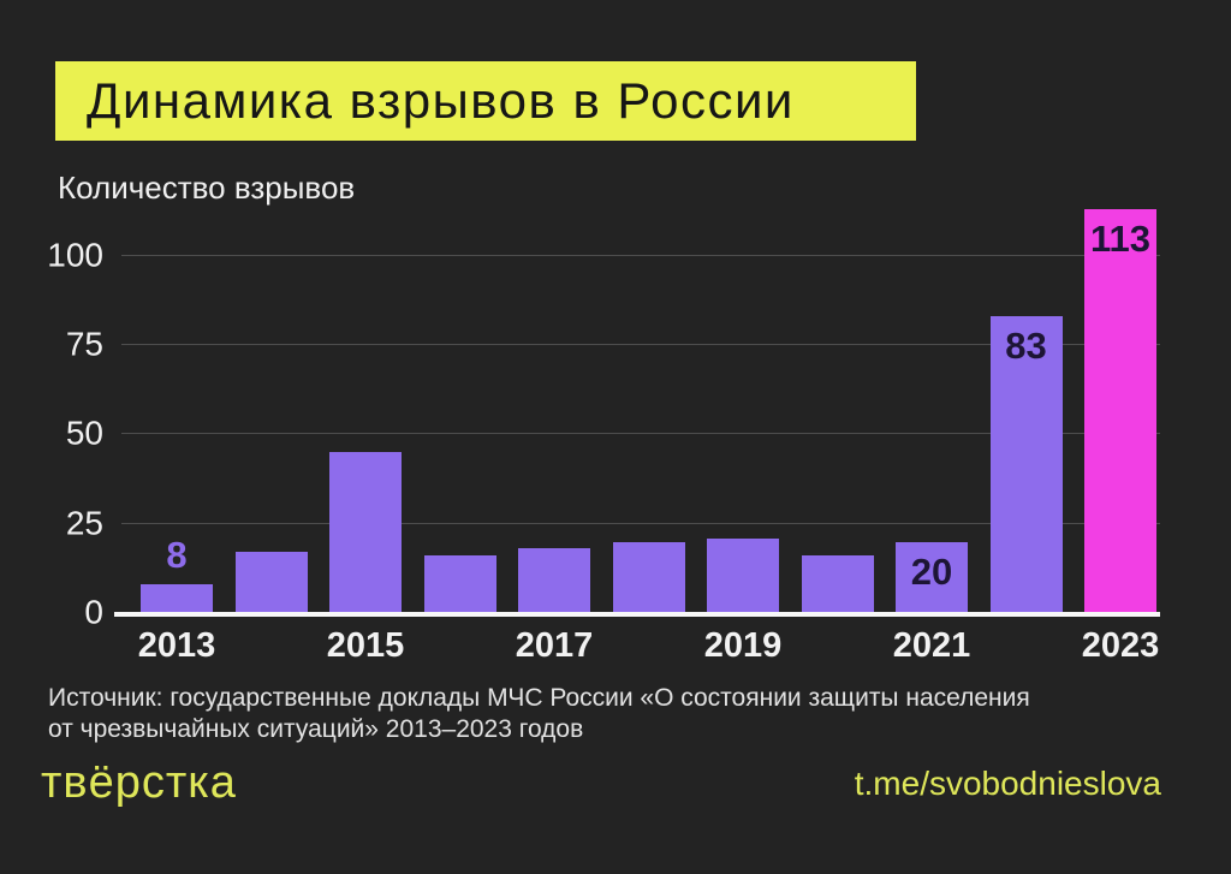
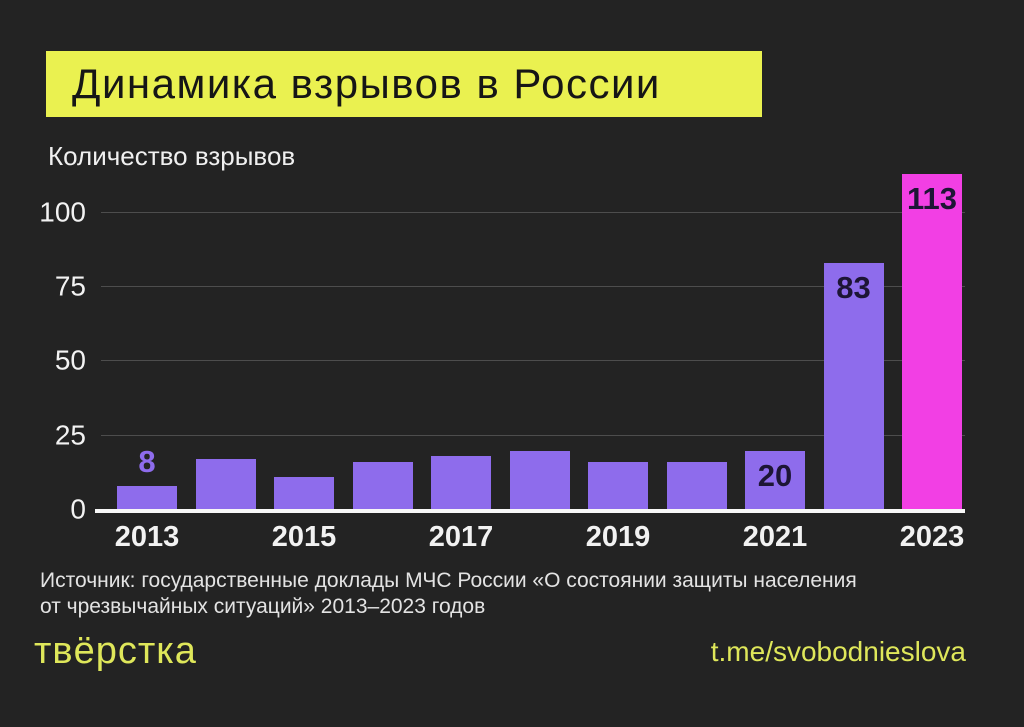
2015: 45 -> 11
2019: 21 -> 16
